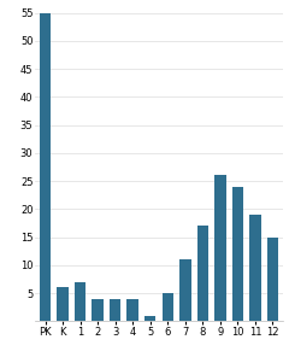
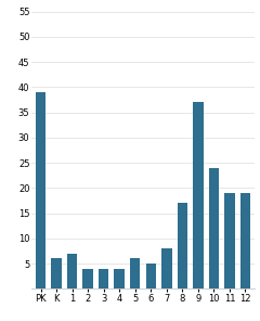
PK: 55 -> 39
5: 1 -> 6
7: 11 -> 8
9: 26 -> 37
12: 15 -> 19
